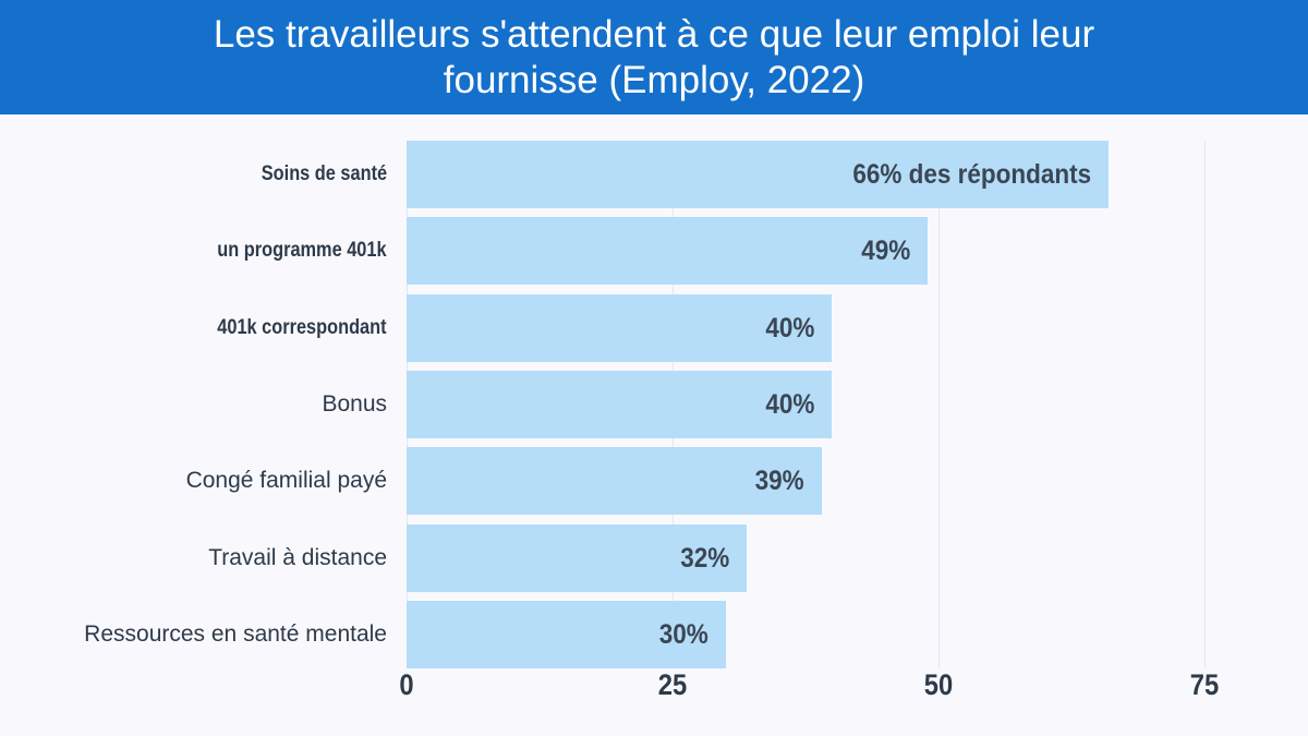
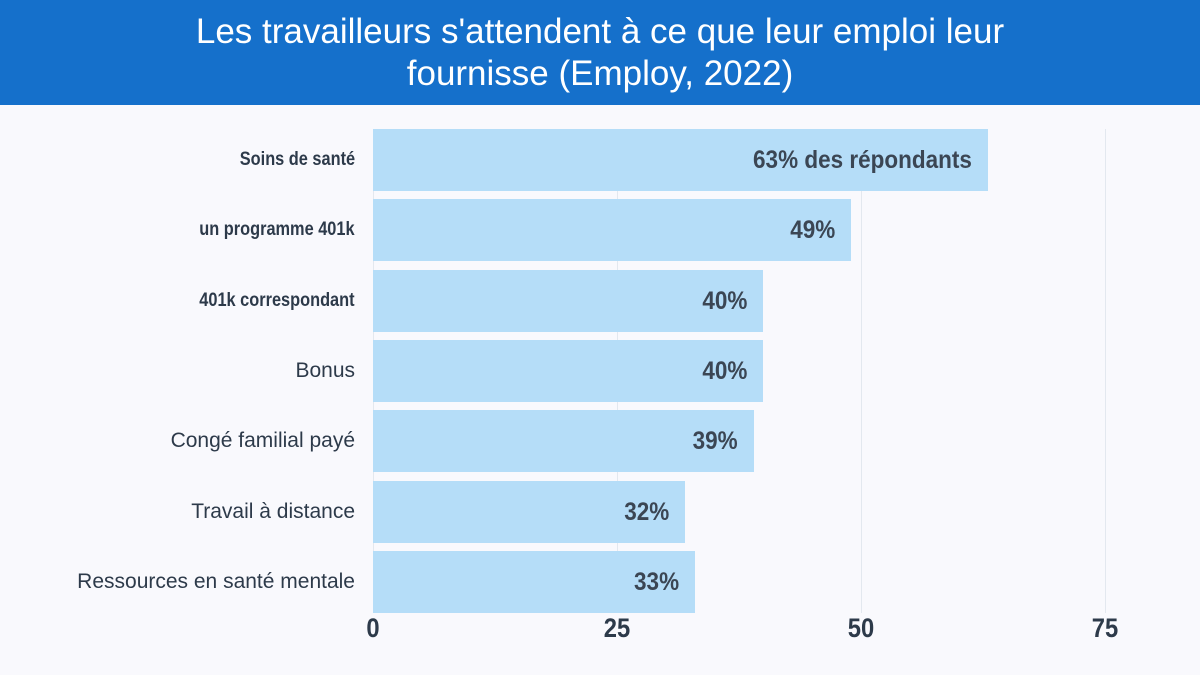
Soins de santé: 66% -> 63%
Ressources en santé mentale: 30% -> 33%
